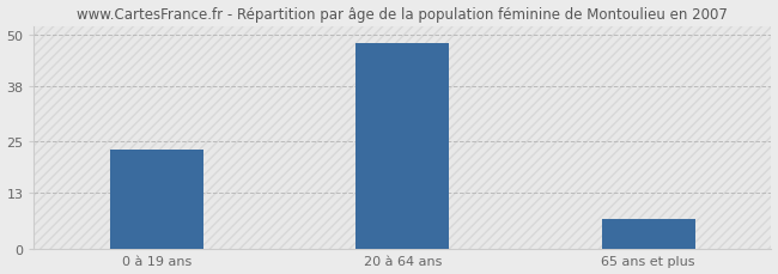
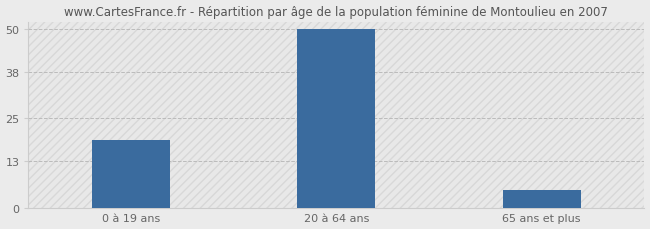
0 à 19 ans: 23 -> 19
20 à 64 ans: 48 -> 50
65 ans et plus: 7 -> 5
